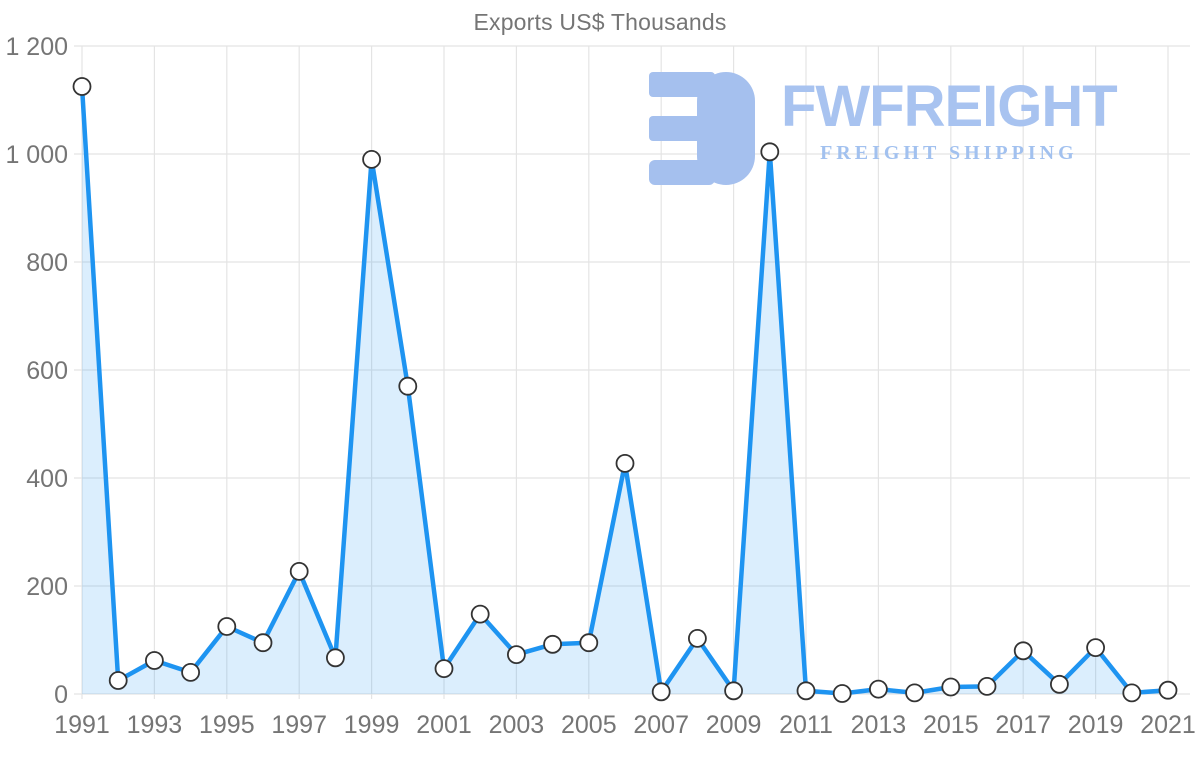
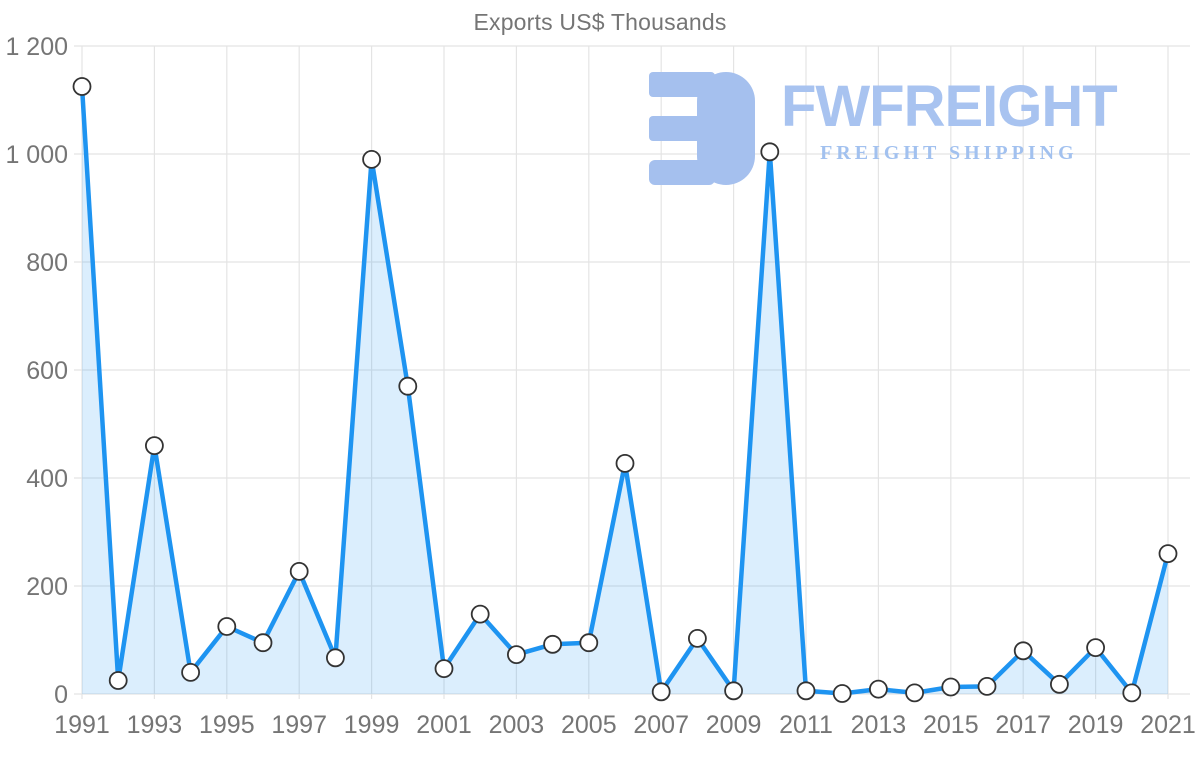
1993: 60 -> 460
2021: 10 -> 260
